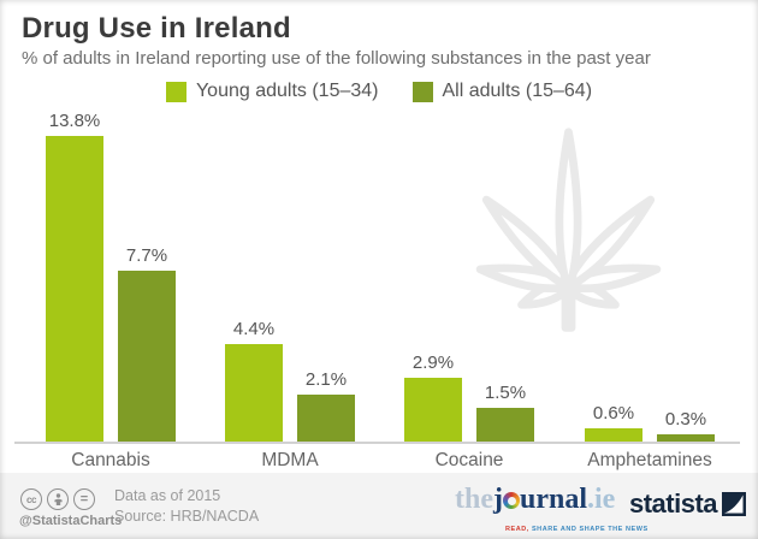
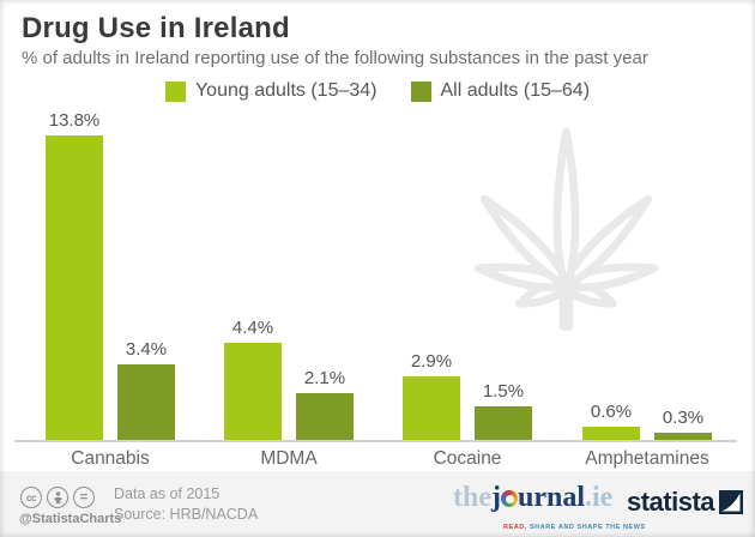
All adults (15–64)/Cannabis: 7.7% -> 3.4%
